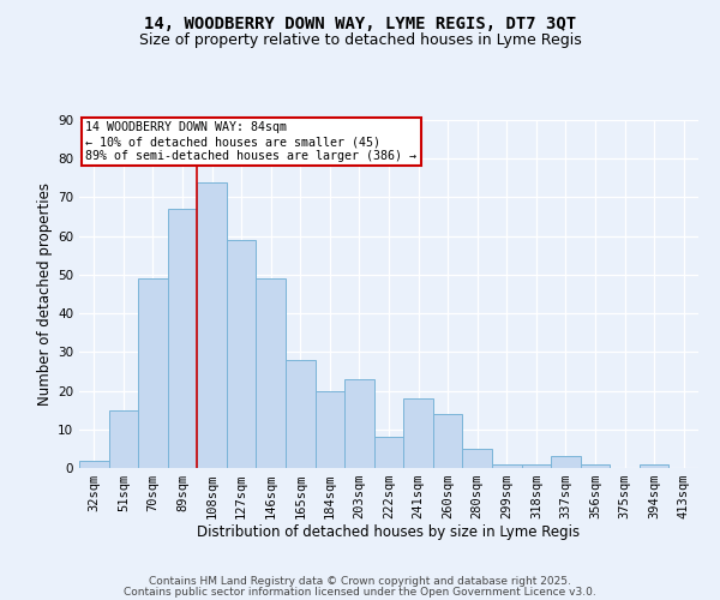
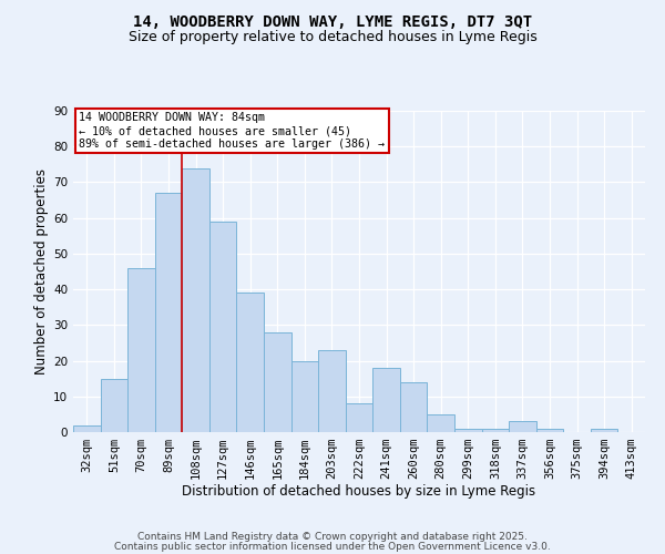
70sqm: 49 -> 46
146sqm: 49 -> 39
